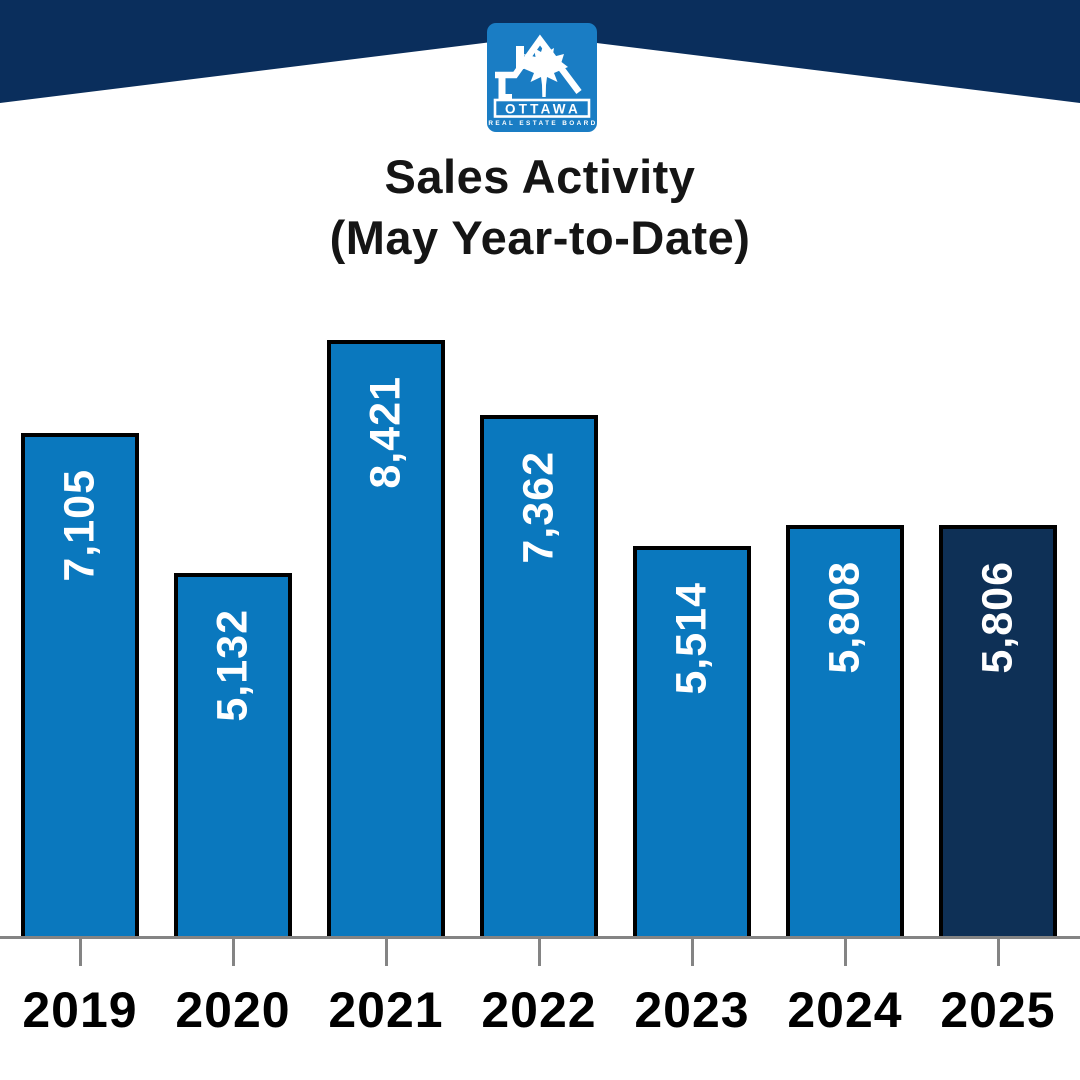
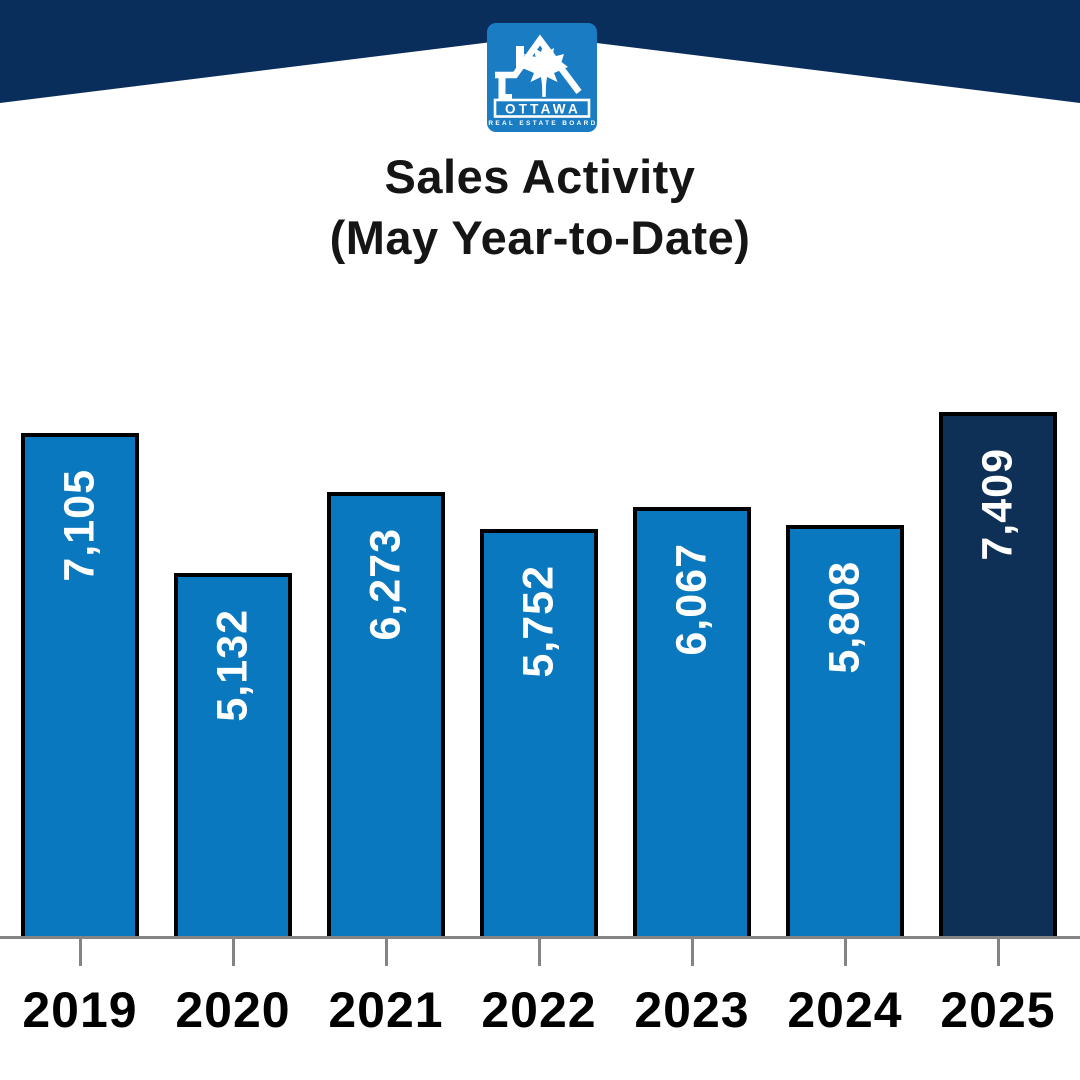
2021: 8,421 -> 6,273
2022: 7,362 -> 5,752
2023: 5,514 -> 6,067
2025: 5,806 -> 7,409
